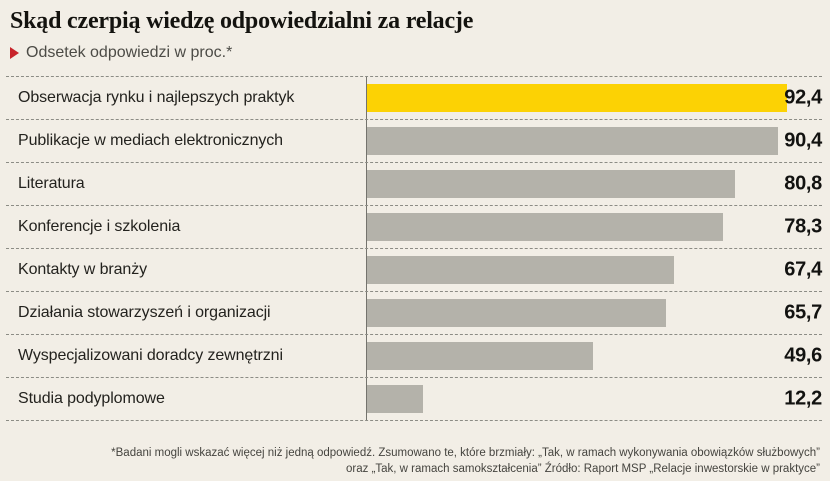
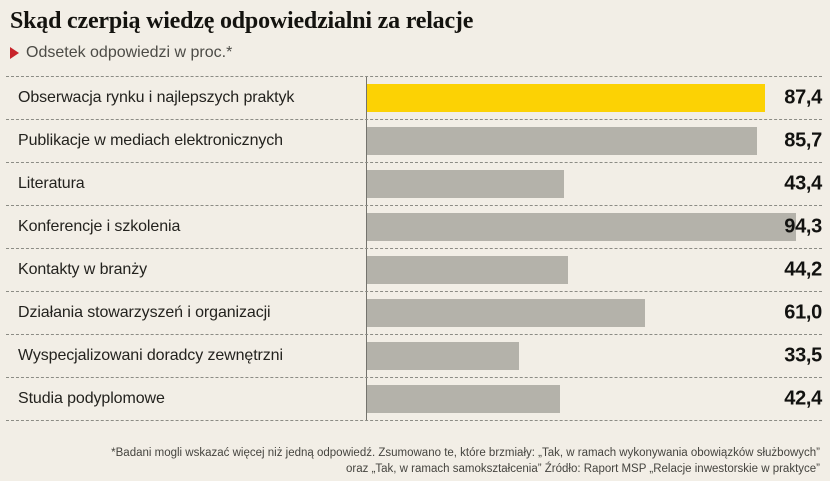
Obserwacja rynku i najlepszych praktyk: 92,4 -> 87,4
Publikacje w mediach elektronicznych: 90,4 -> 85,7
Literatura: 80,8 -> 43,4
Konferencje i szkolenia: 78,3 -> 94,3
Kontakty w branży: 67,4 -> 44,2
Działania stowarzyszeń i organizacji: 65,7 -> 61,0
Wyspecjalizowani doradcy zewnętrzni: 49,6 -> 33,5
Studia podyplomowe: 12,2 -> 42,4
